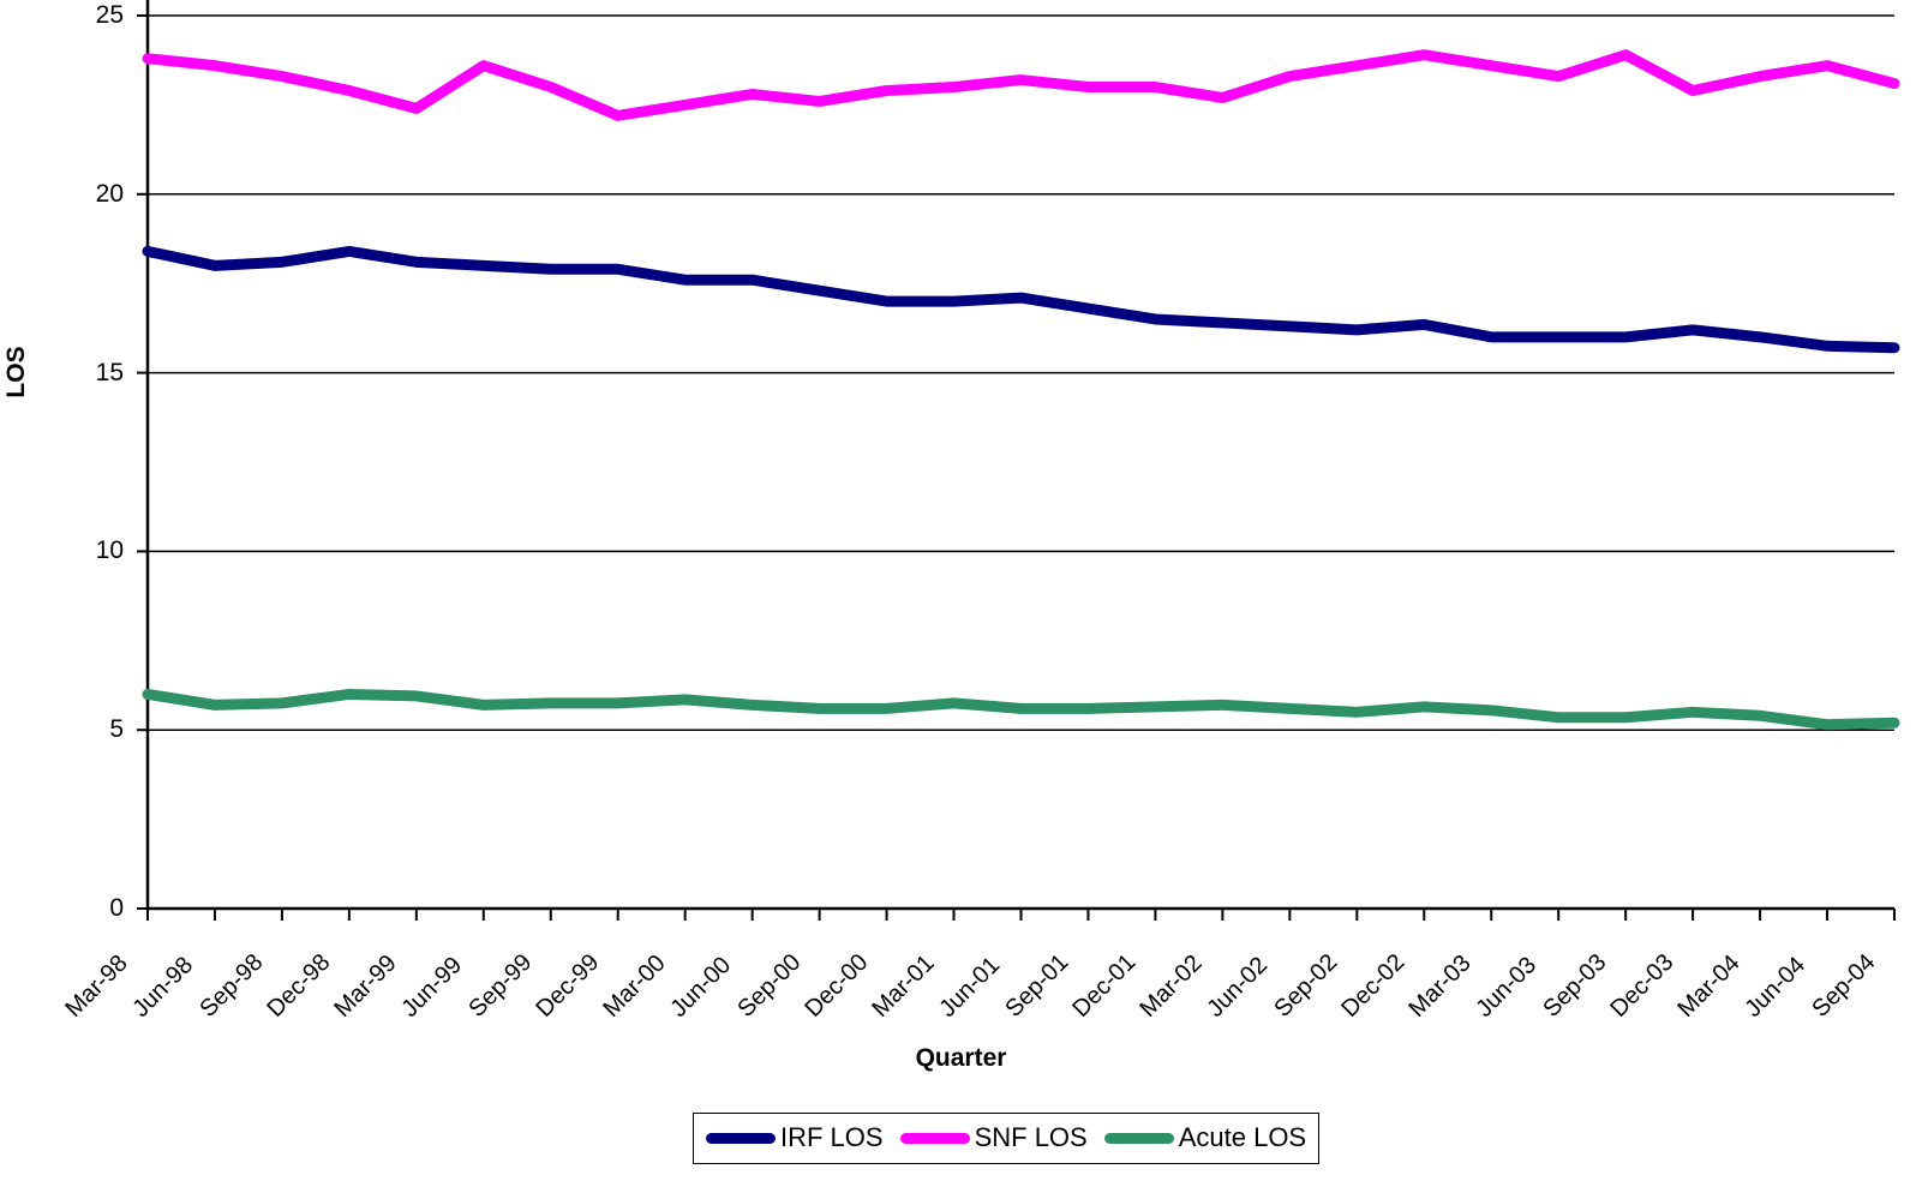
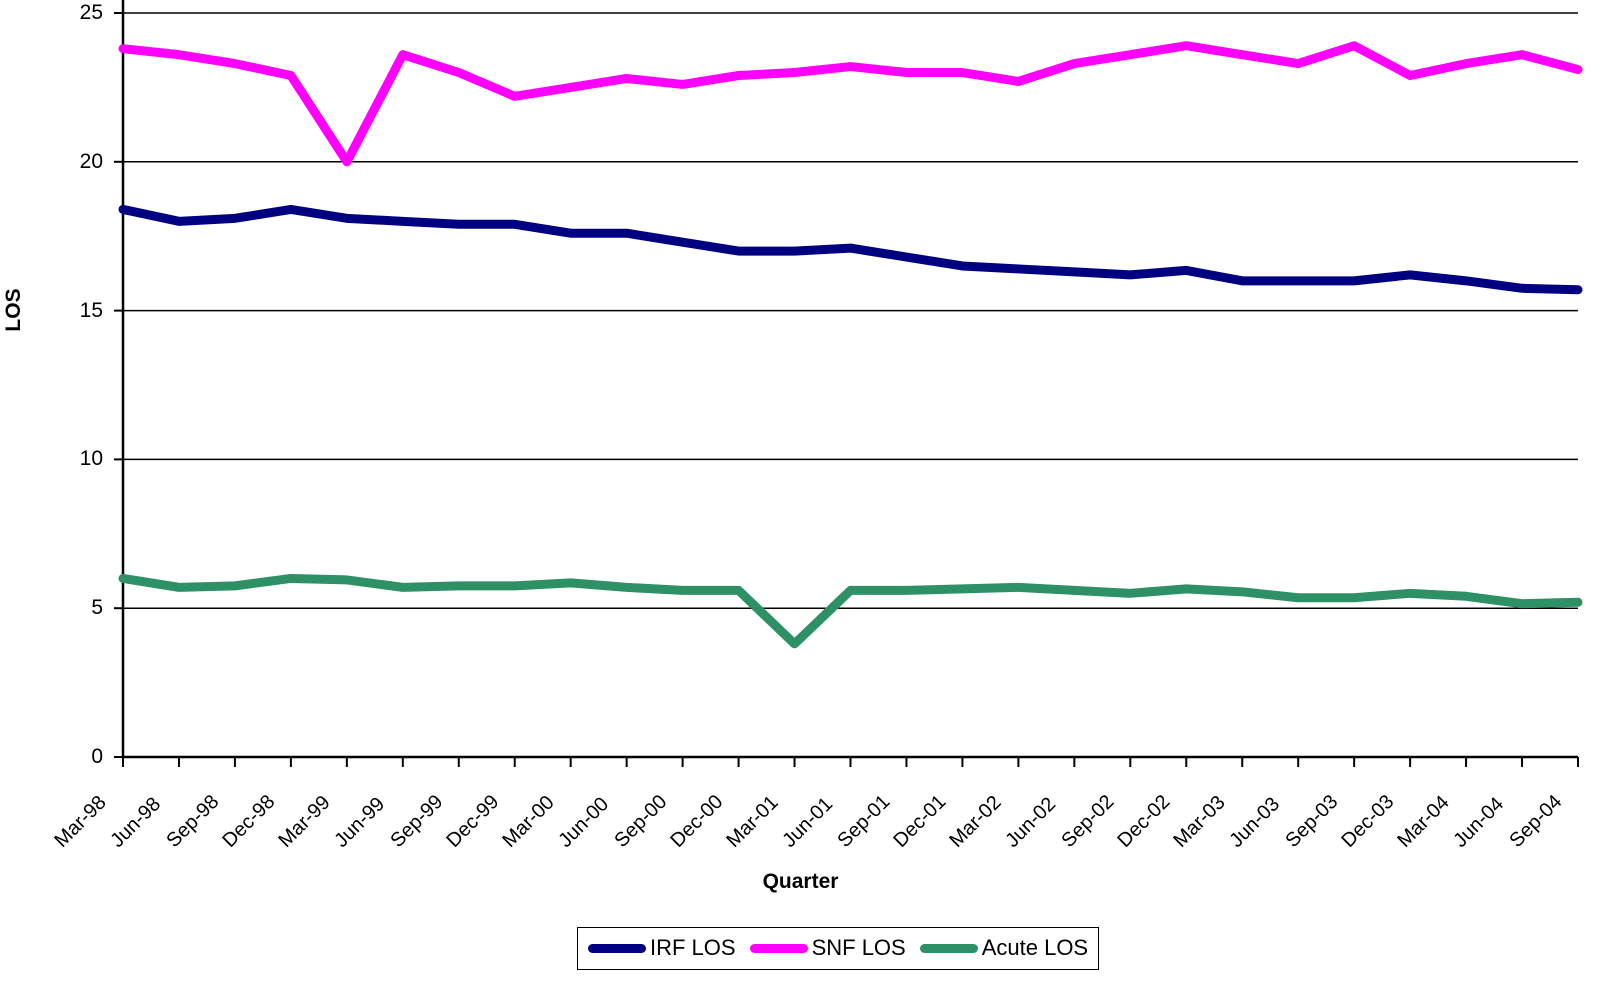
SNF LOS/Mar-99: 22.4 -> 20.0
Acute LOS/Mar-01: 5.8 -> 3.8
